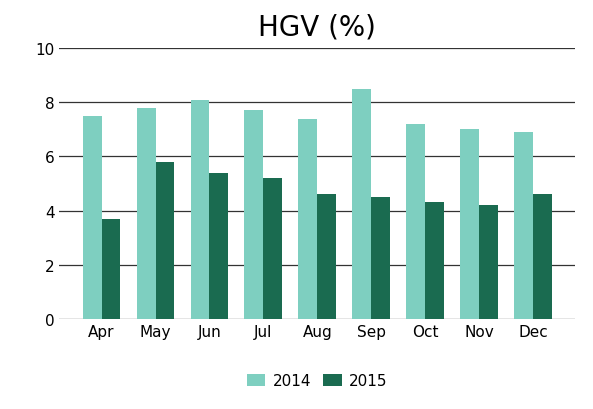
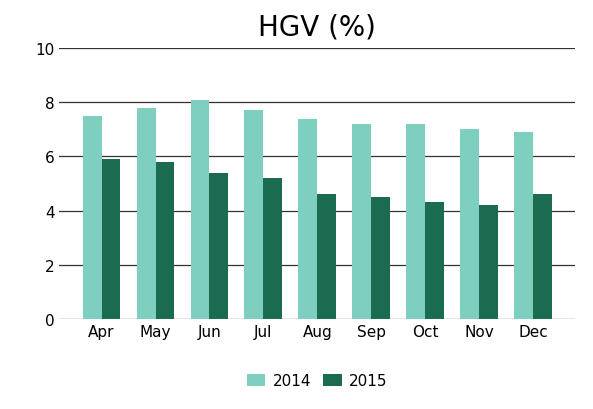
2015/Apr: 3.7 -> 5.9
2014/Sep: 8.5 -> 7.2
